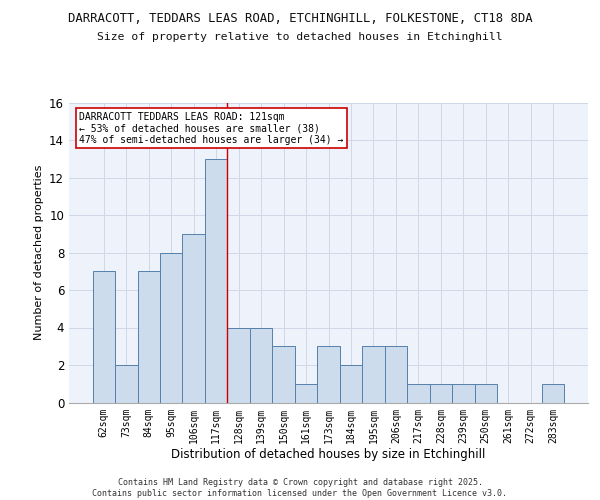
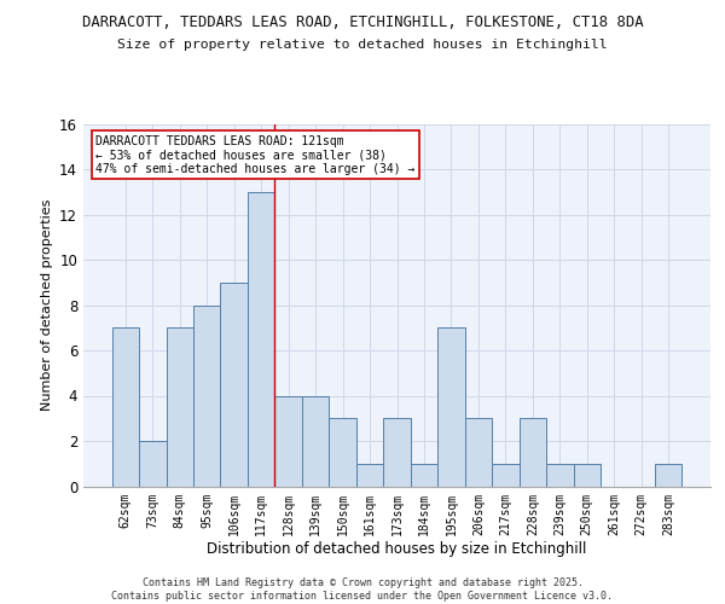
184sqm: 2 -> 1
195sqm: 3 -> 7
228sqm: 1 -> 3
